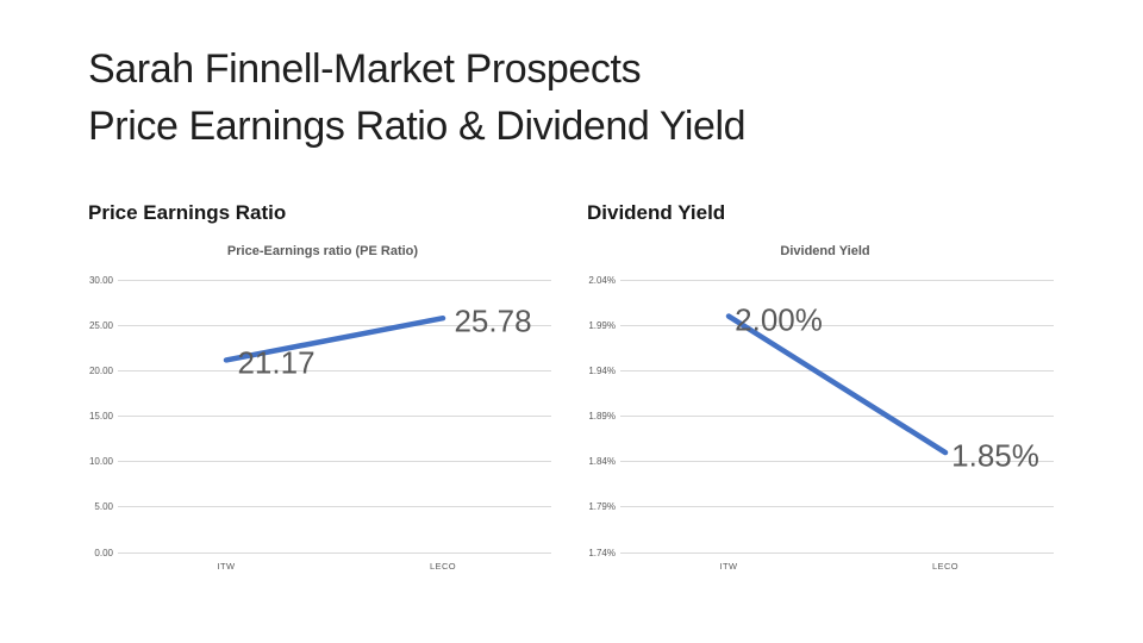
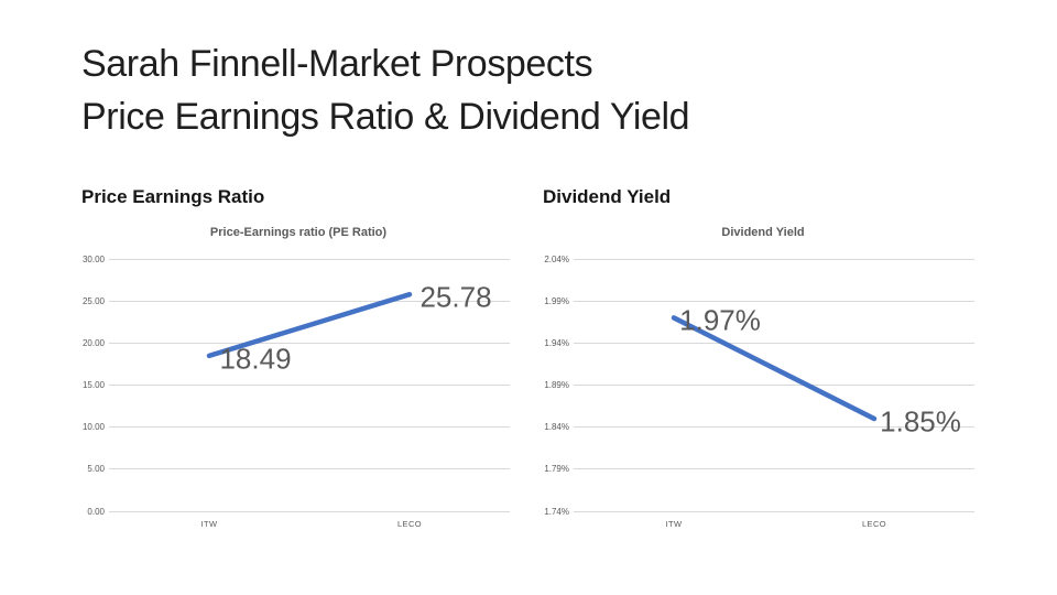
Price-Earnings ratio (PE Ratio)/ITW: 21.17 -> 18.49
Dividend Yield/ITW: 2.00% -> 1.97%
